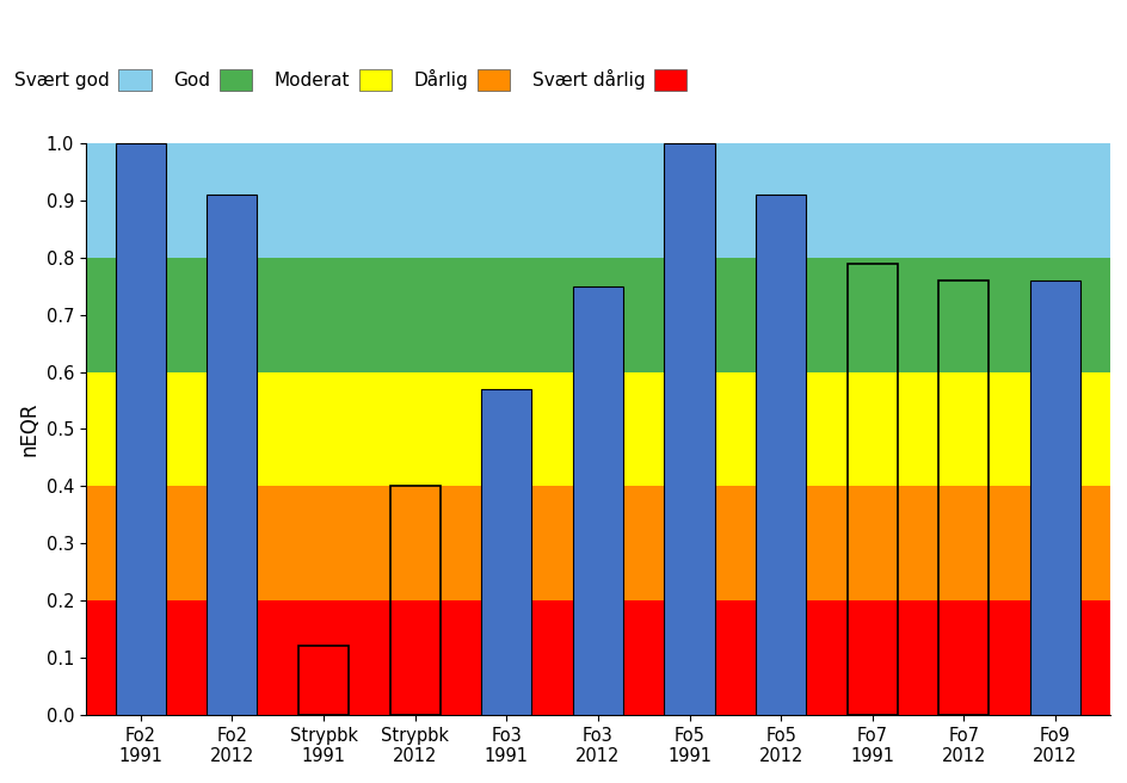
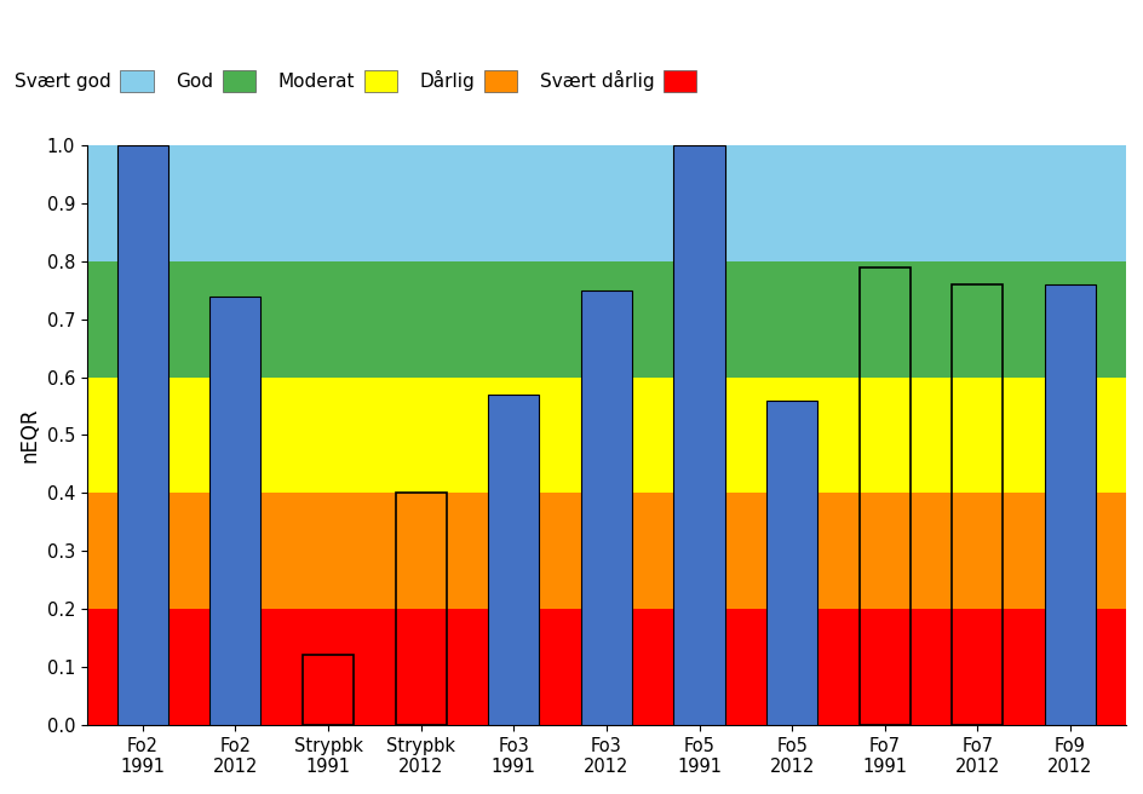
Fo2 2012: 0.91 -> 0.74
Fo5 2012: 0.91 -> 0.56
